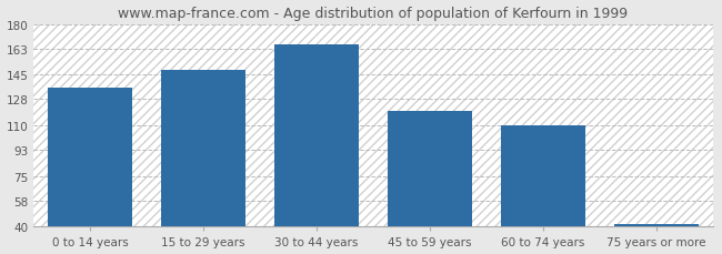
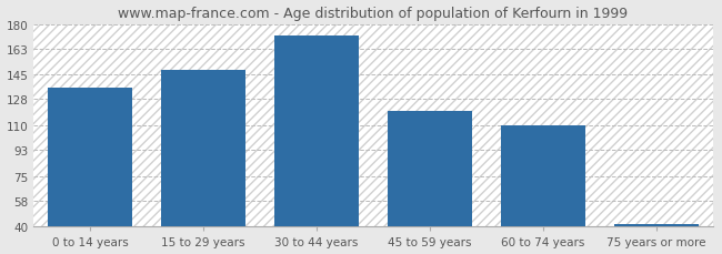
30 to 44 years: 166 -> 172
